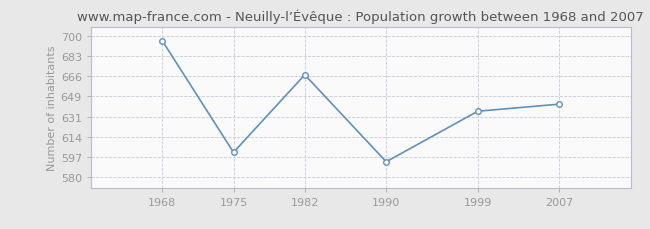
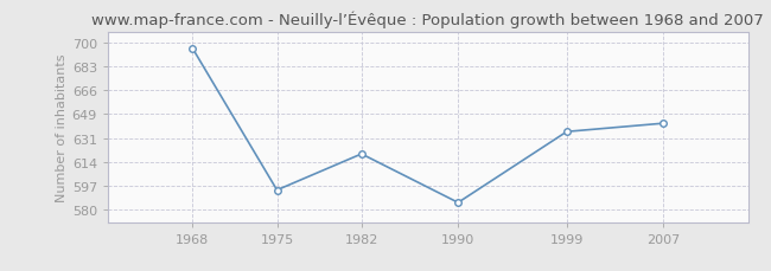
1975: 601 -> 594
1982: 667 -> 620
1990: 593 -> 585
